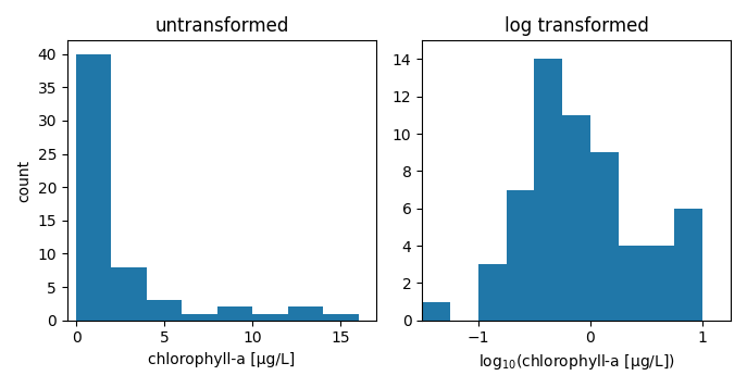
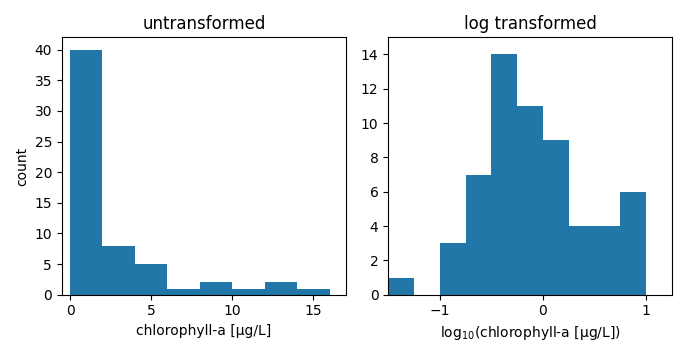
untransformed/5: 3 -> 5
